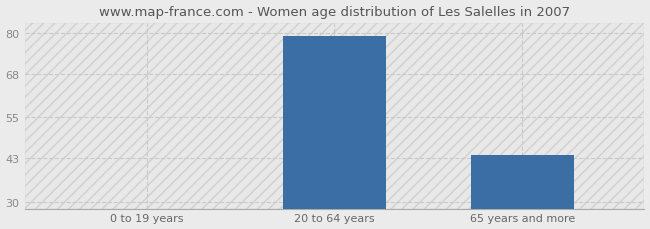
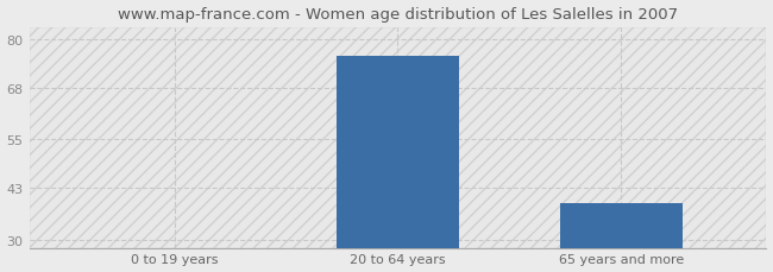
20 to 64 years: 79 -> 76
65 years and more: 44 -> 39
